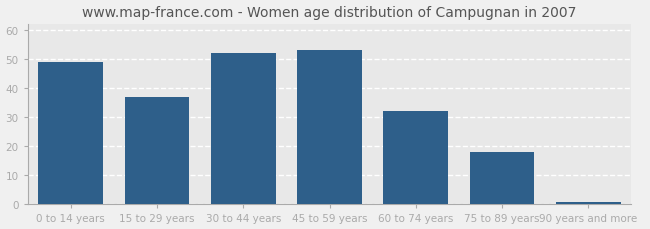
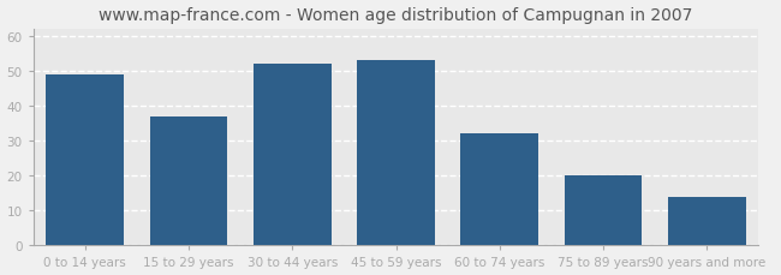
75 to 89 years: 18 -> 20
90 years and more: 1 -> 14
